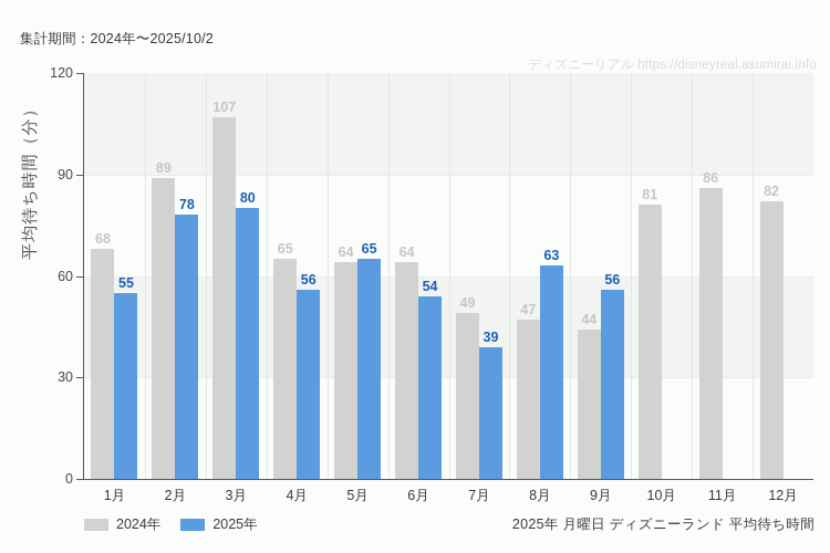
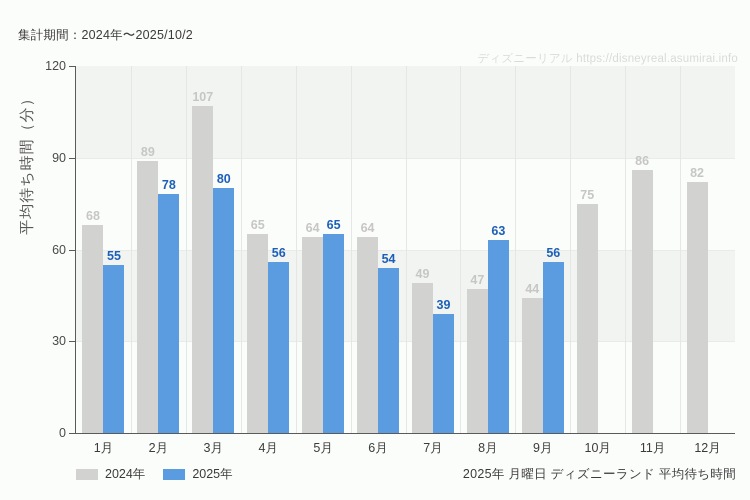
2024年/10月: 81 -> 75
